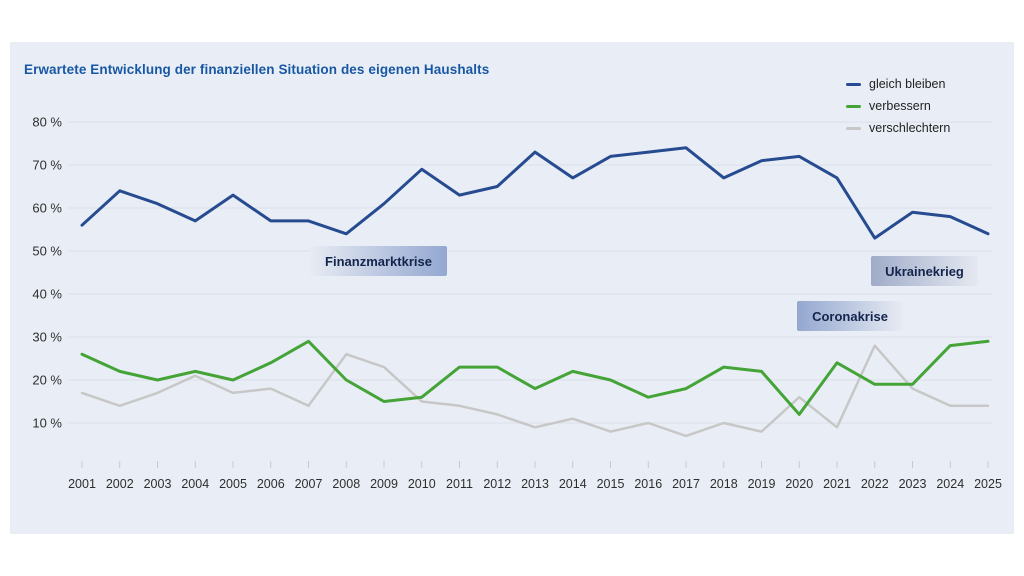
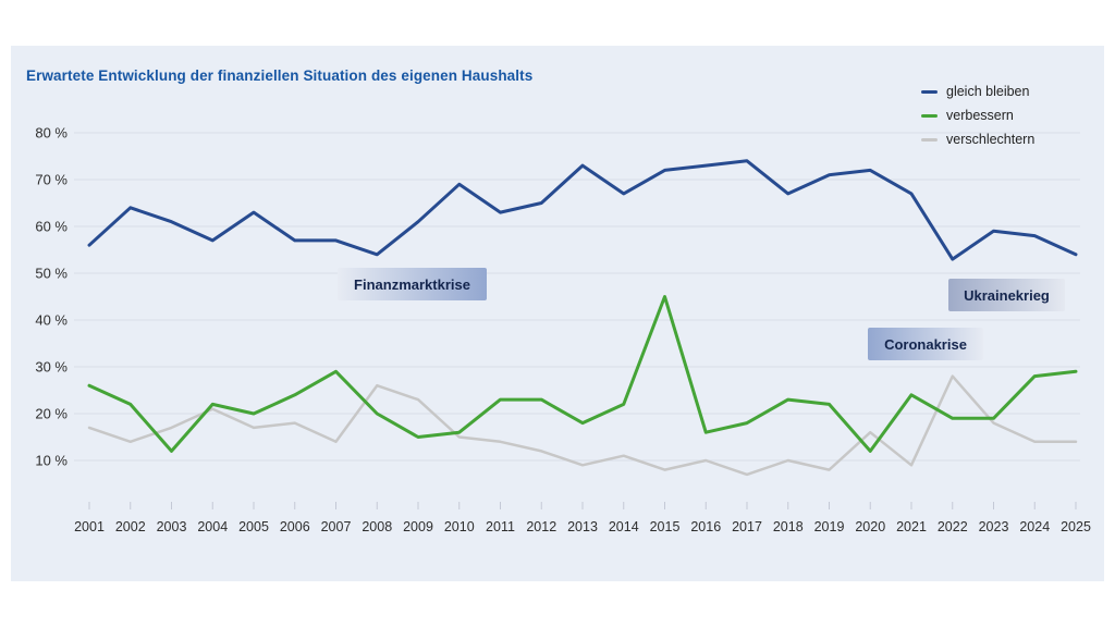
verbessern/2003: 20% -> 12%
verbessern/2015: 20% -> 45%
